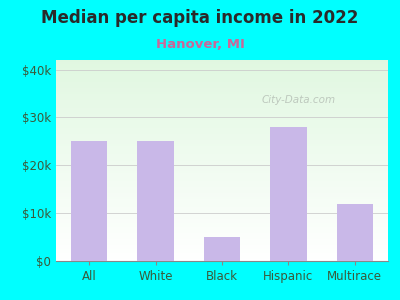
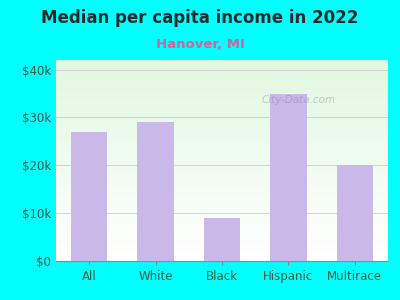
All: $25k -> $27k
White: $25k -> $29k
Black: $5k -> $9k
Hispanic: $28k -> $35k
Multirace: $12k -> $20k
